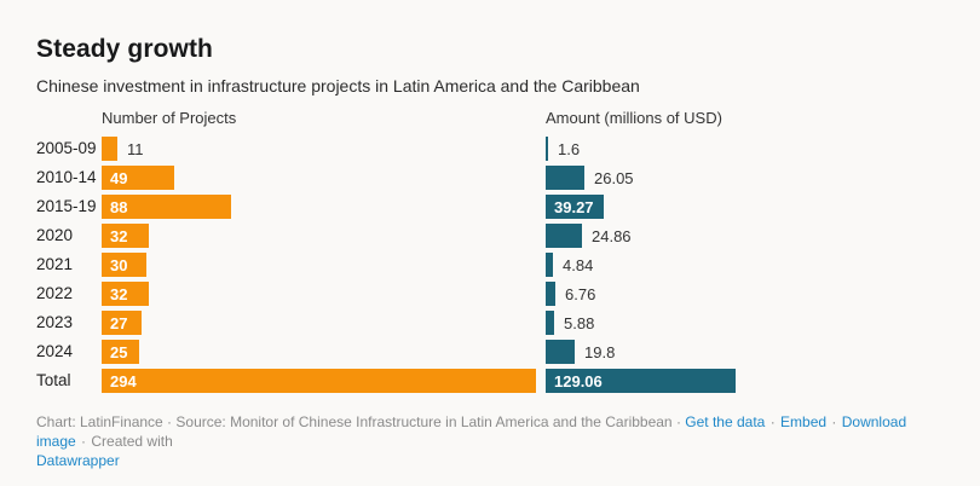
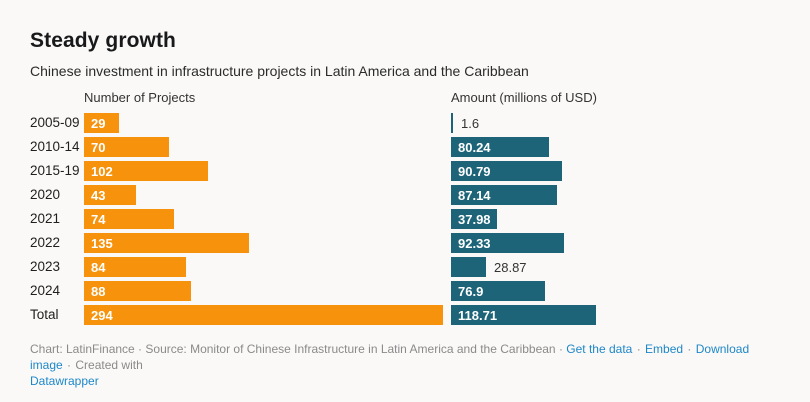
Number of Projects/2005-09: 11 -> 29
Number of Projects/2010-14: 49 -> 70
Amount (millions of USD)/2010-14: 26.05 -> 80.24
Number of Projects/2015-19: 88 -> 102
Amount (millions of USD)/2015-19: 39.27 -> 90.79
Number of Projects/2020: 32 -> 43
Amount (millions of USD)/2020: 24.86 -> 87.14
Number of Projects/2021: 30 -> 74
Amount (millions of USD)/2021: 4.84 -> 37.98
Number of Projects/2022: 32 -> 135
Amount (millions of USD)/2022: 6.76 -> 92.33
Number of Projects/2023: 27 -> 84
Amount (millions of USD)/2023: 5.88 -> 28.87
Number of Projects/2024: 25 -> 88
Amount (millions of USD)/2024: 19.8 -> 76.9
Amount (millions of USD)/Total: 129.06 -> 118.71
